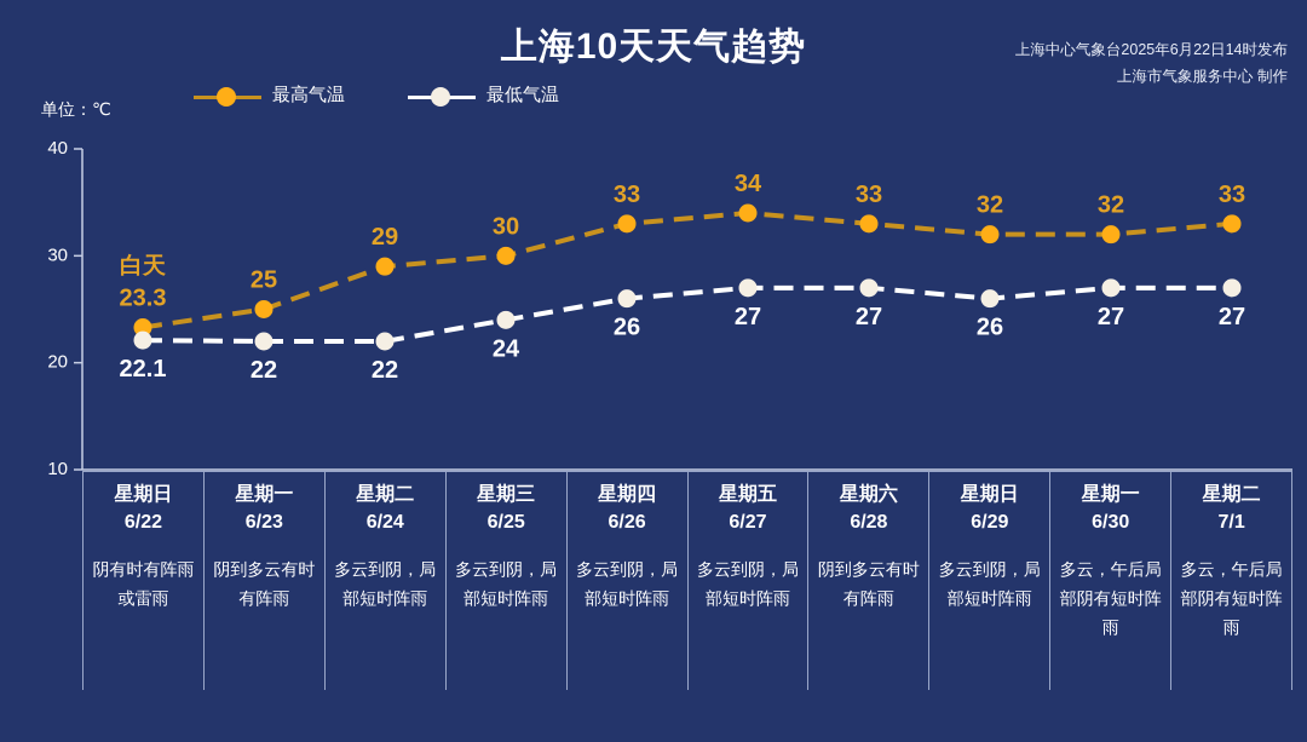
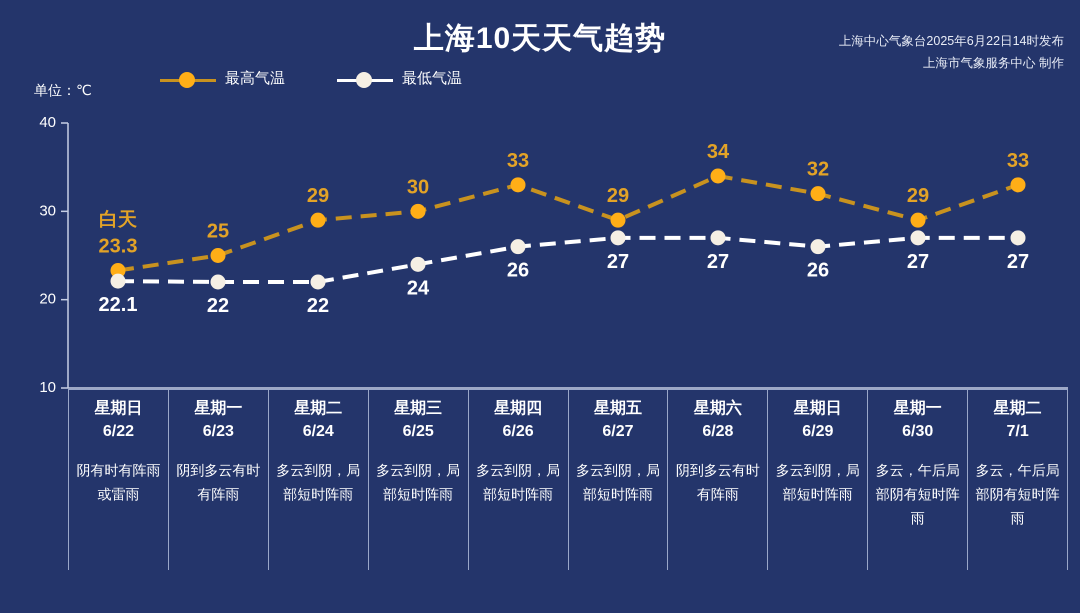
最高气温/6/27: 34 -> 29
最高气温/6/28: 33 -> 34
最高气温/6/30: 32 -> 29
